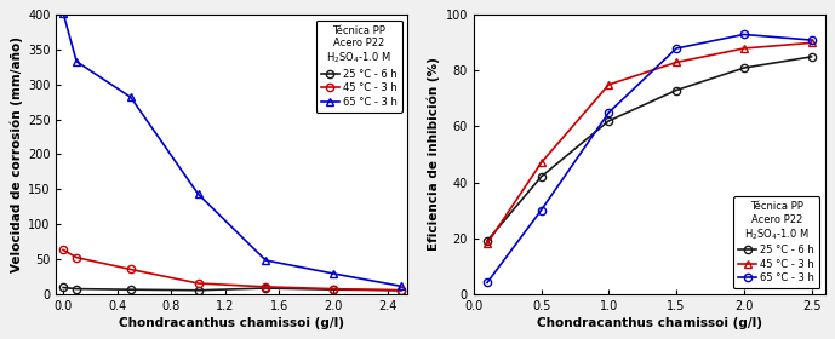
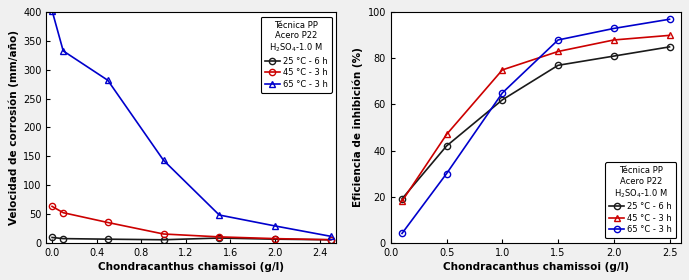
25 °C - 6 h/1.5: 73 -> 77
65 °C - 3 h/2.5: 91 -> 97
